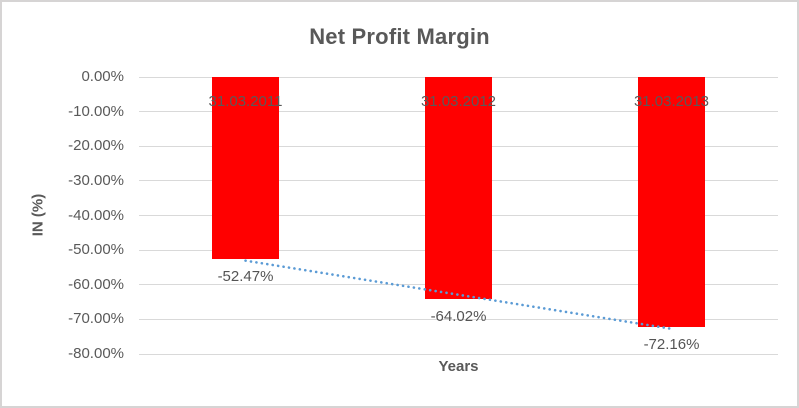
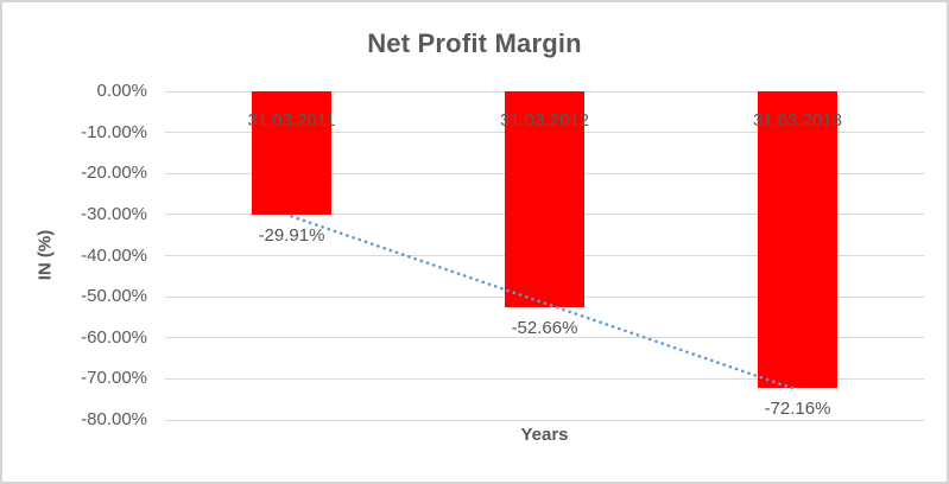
31.03.2011: -52.47% -> -29.91%
31.03.2012: -64.02% -> -52.66%
